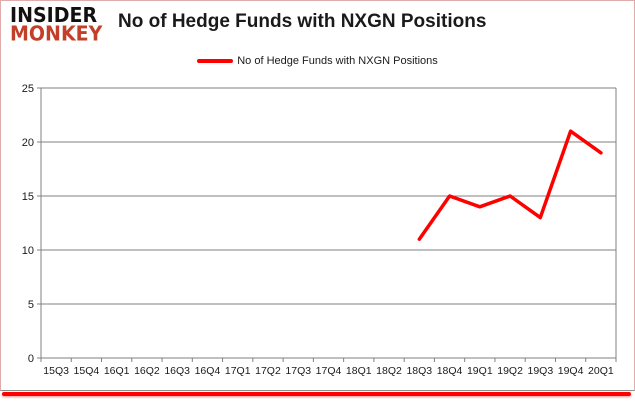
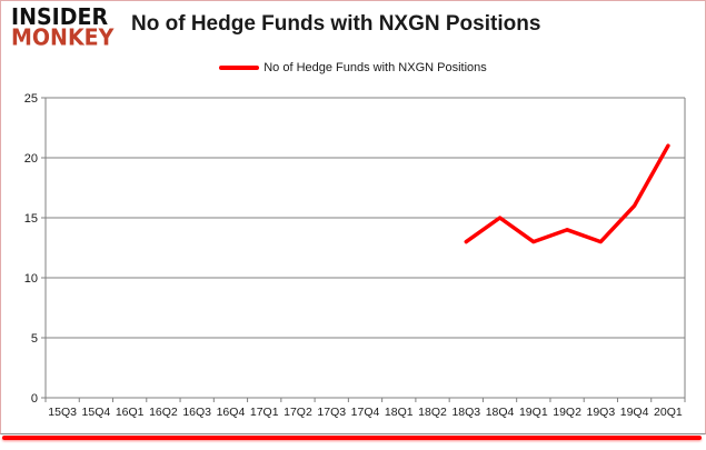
18Q3: 11 -> 13
19Q1: 14 -> 13
19Q2: 15 -> 14
19Q4: 21 -> 16
20Q1: 19 -> 21
